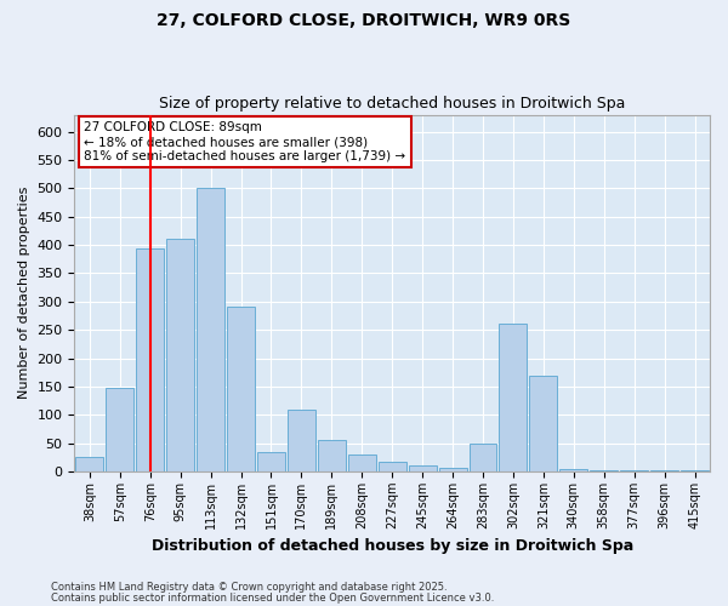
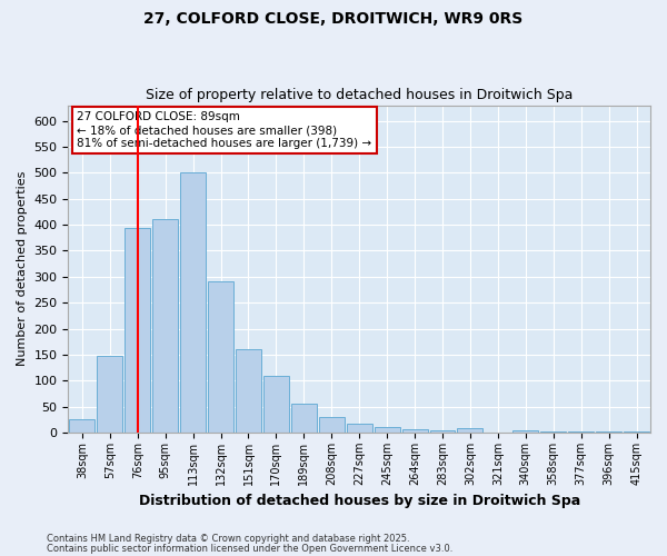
151sqm: 35 -> 160
283sqm: 50 -> 4
302sqm: 260 -> 9
321sqm: 170 -> 1
